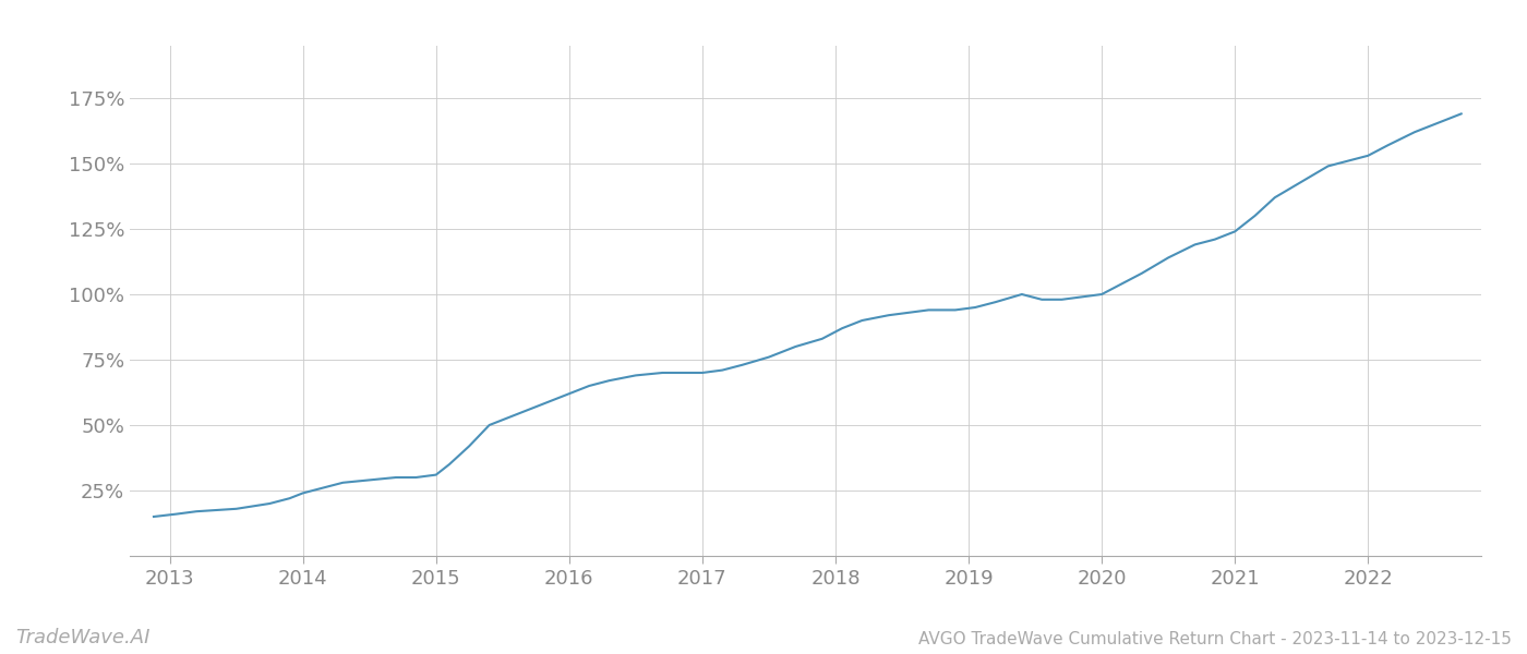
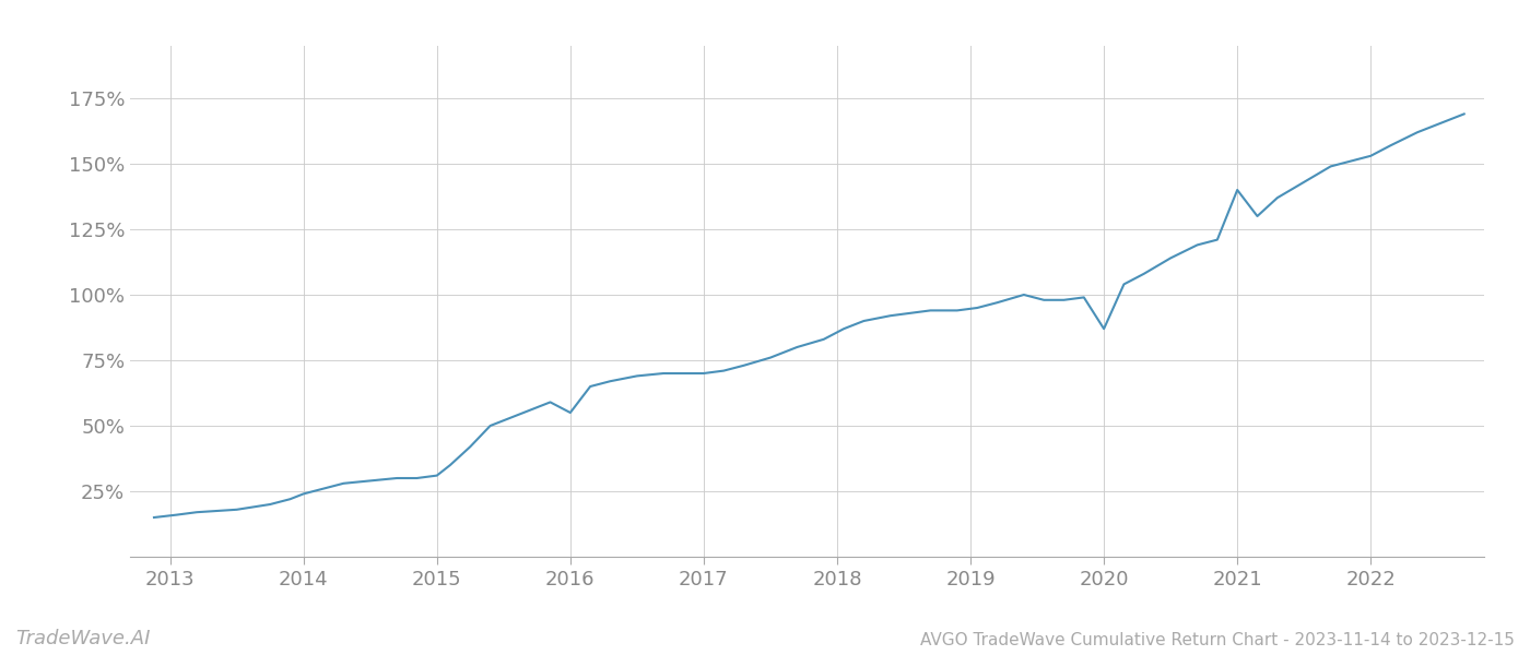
2016: 62% -> 55%
2020: 100% -> 87%
2021: 124% -> 140%
